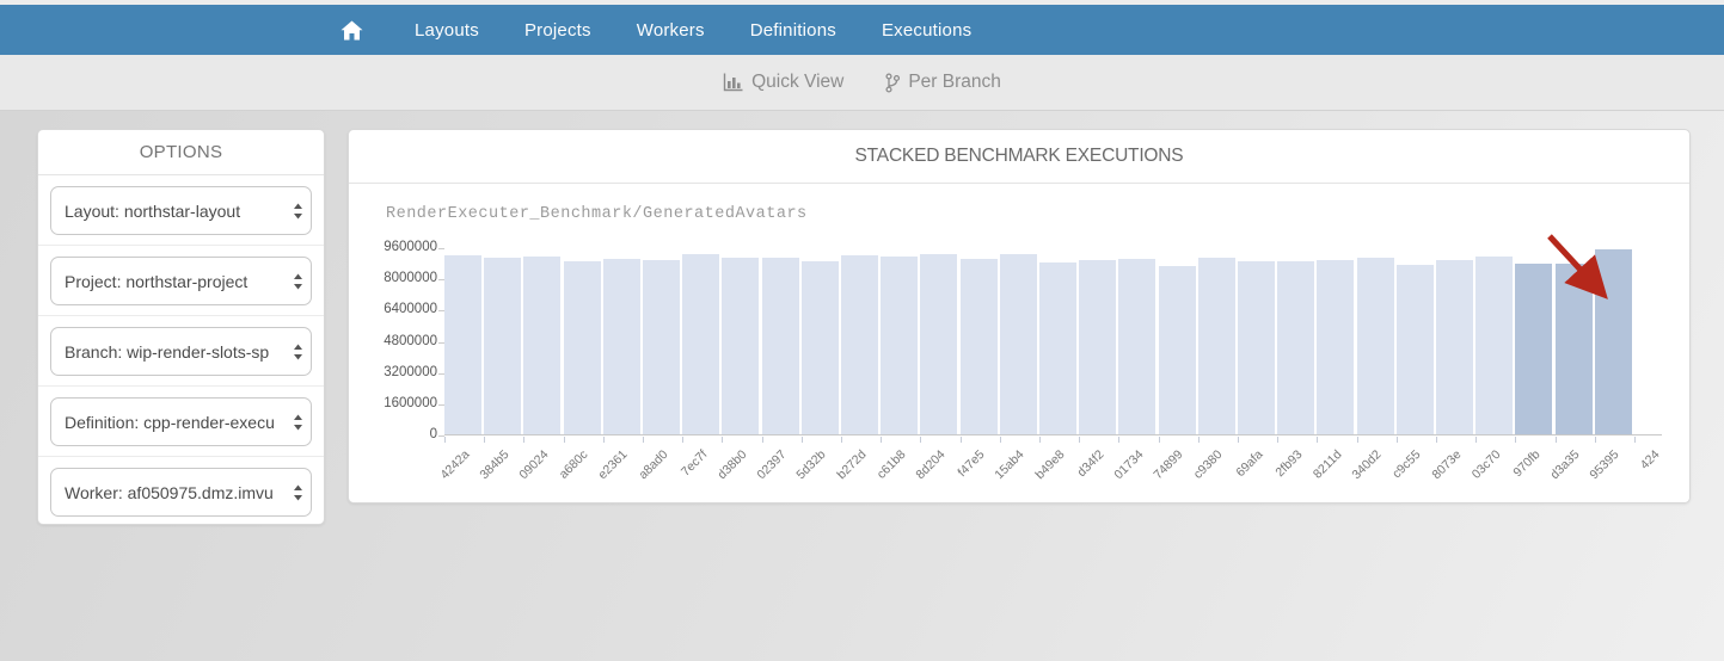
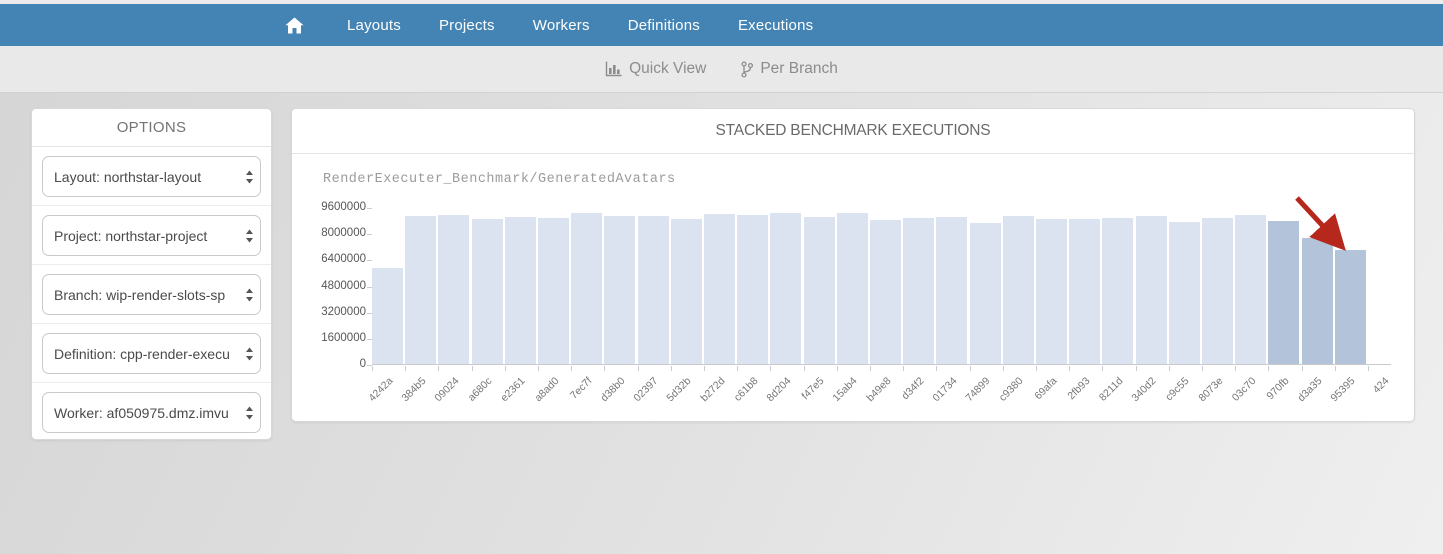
4242a: 9200000 -> 5900000
d3a35: 8800000 -> 7700000
95395: 9500000 -> 7000000
